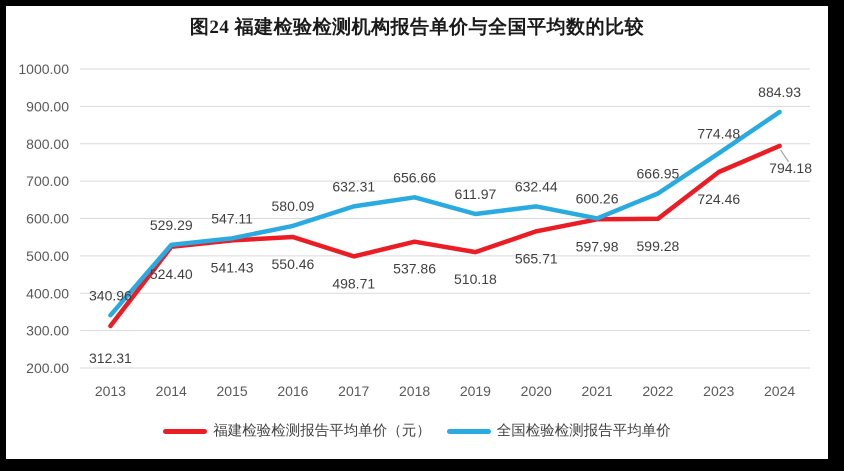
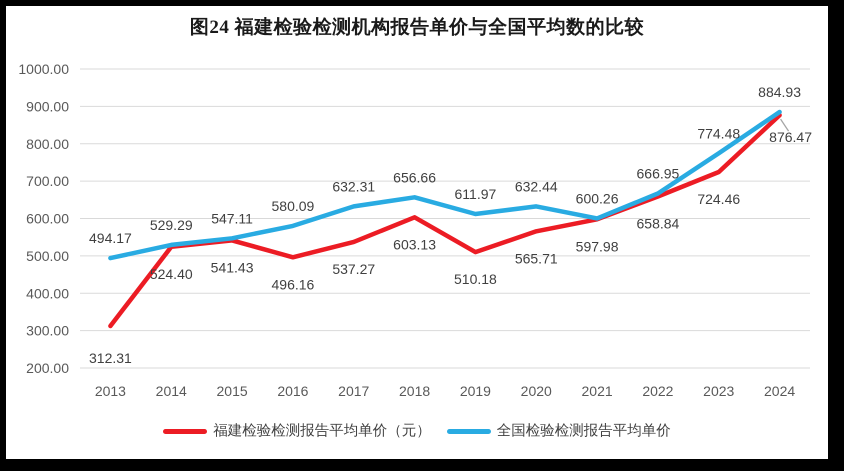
全国检验检测报告平均单价/2013: 340.96 -> 494.17
福建检验检测报告平均单价（元）/2016: 550.46 -> 496.16
福建检验检测报告平均单价（元）/2017: 498.71 -> 537.27
福建检验检测报告平均单价（元）/2018: 537.86 -> 603.13
福建检验检测报告平均单价（元）/2022: 599.28 -> 658.84
福建检验检测报告平均单价（元）/2024: 794.18 -> 876.47
